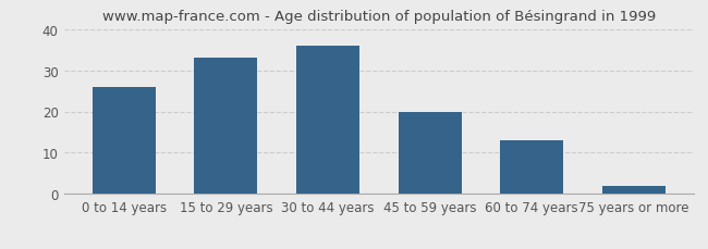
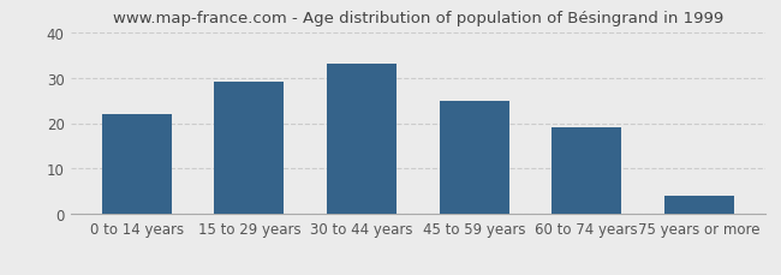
0 to 14 years: 26 -> 22
15 to 29 years: 33 -> 29
30 to 44 years: 36 -> 33
45 to 59 years: 20 -> 25
60 to 74 years: 13 -> 19
75 years or more: 2 -> 4
